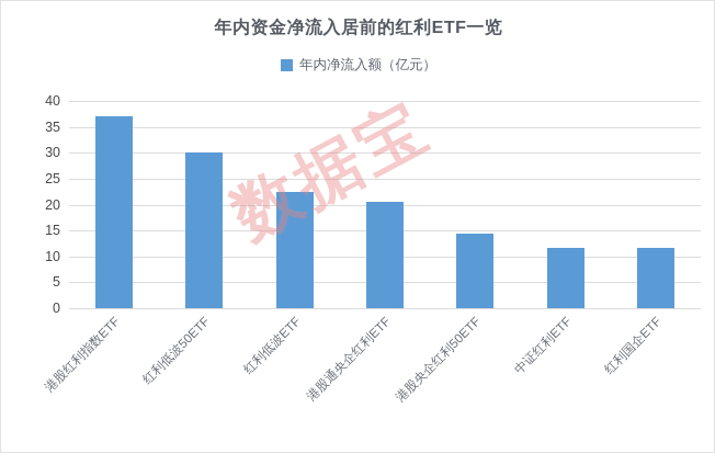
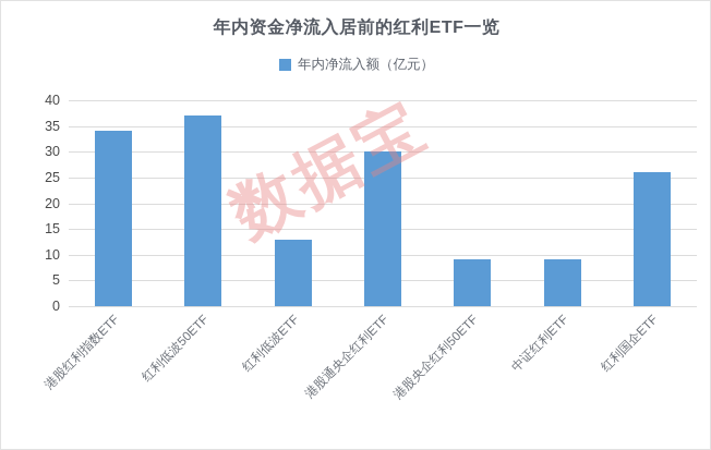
港股红利指数ETF: 37 -> 34
红利低波50ETF: 30 -> 37
红利低波ETF: 22 -> 13
港股通央企红利ETF: 20 -> 30
港股央企红利50ETF: 14 -> 9
中证红利ETF: 12 -> 9
红利国企ETF: 12 -> 26
